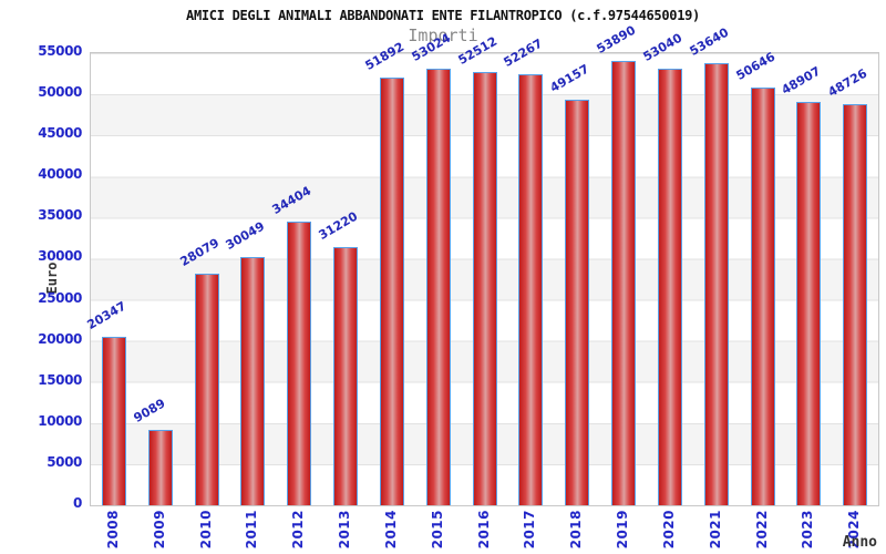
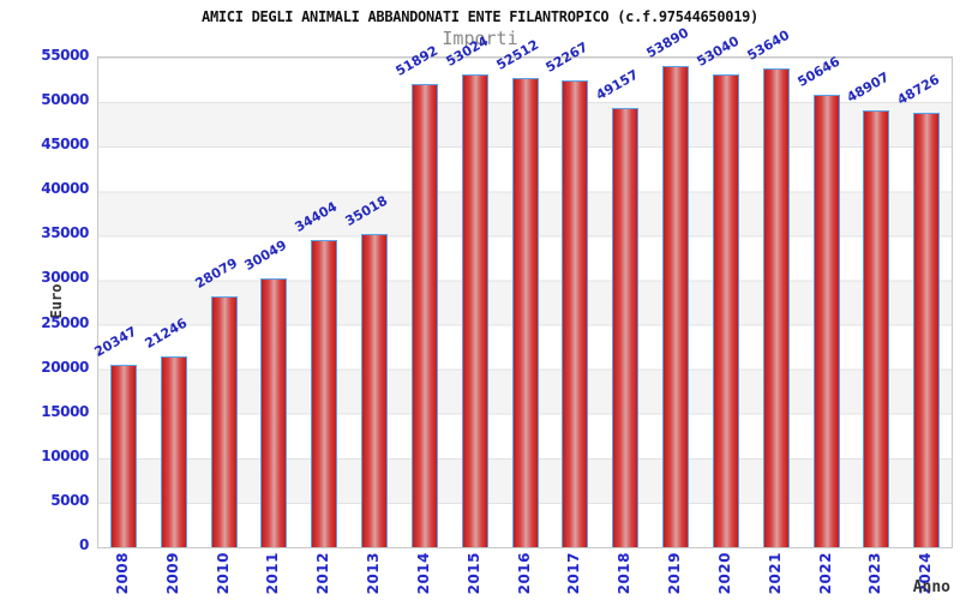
2009: 9089 -> 21246
2013: 31220 -> 35018
